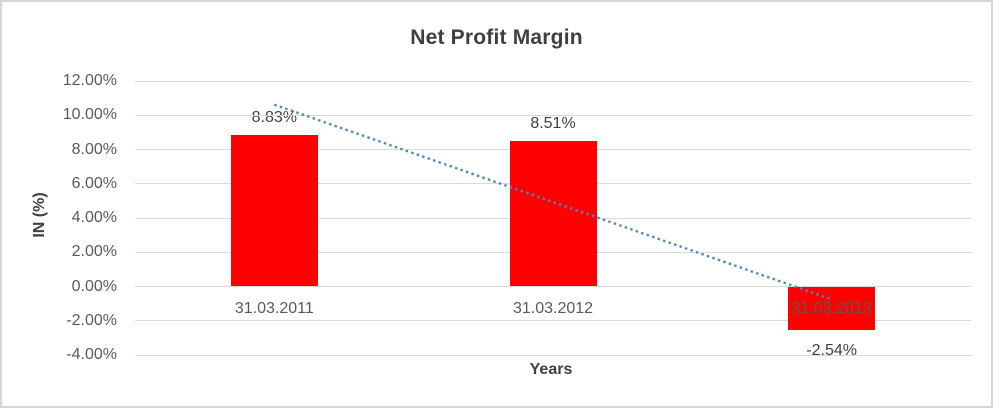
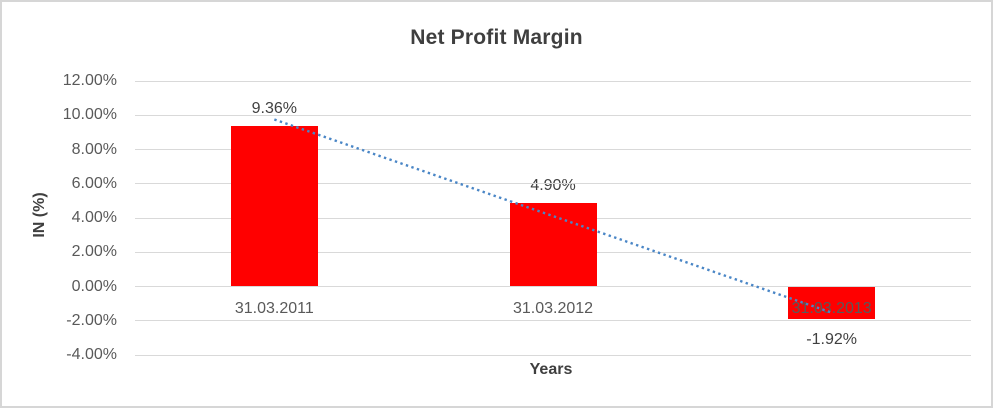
31.03.2011: 8.83% -> 9.36%
31.03.2012: 8.51% -> 4.90%
31.03.2013: -2.54% -> -1.92%
